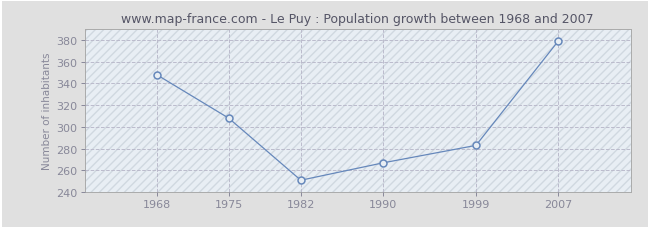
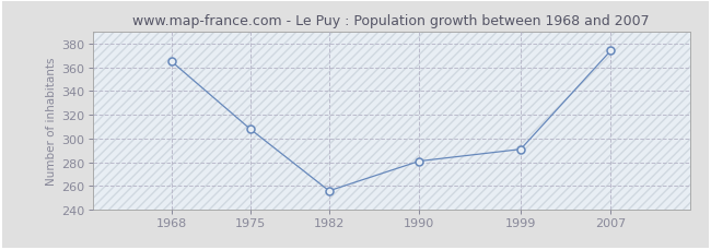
1968: 348 -> 365
1982: 251 -> 256
1990: 267 -> 281
1999: 283 -> 291
2007: 379 -> 374
